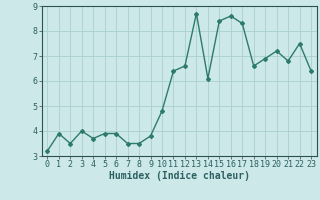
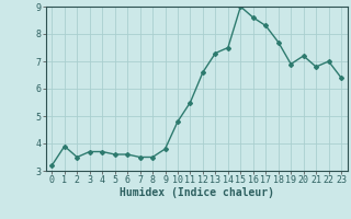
3: 4.0 -> 3.7
5: 3.9 -> 3.6
6: 3.9 -> 3.6
11: 6.4 -> 5.5
13: 8.7 -> 7.3
14: 6.1 -> 7.5
15: 8.4 -> 9.0
18: 6.6 -> 7.7
22: 7.5 -> 7.0
